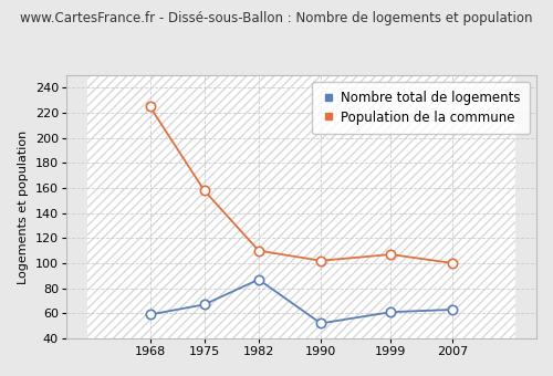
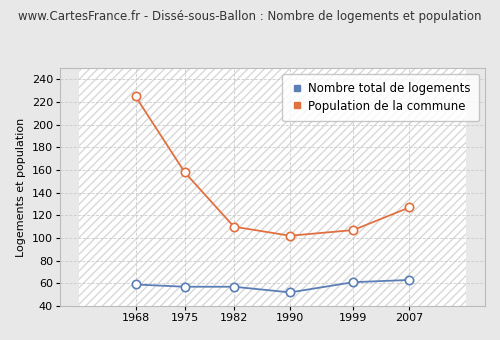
Nombre total de logements/1975: 67 -> 57
Nombre total de logements/1982: 87 -> 57
Population de la commune/2007: 100 -> 127
